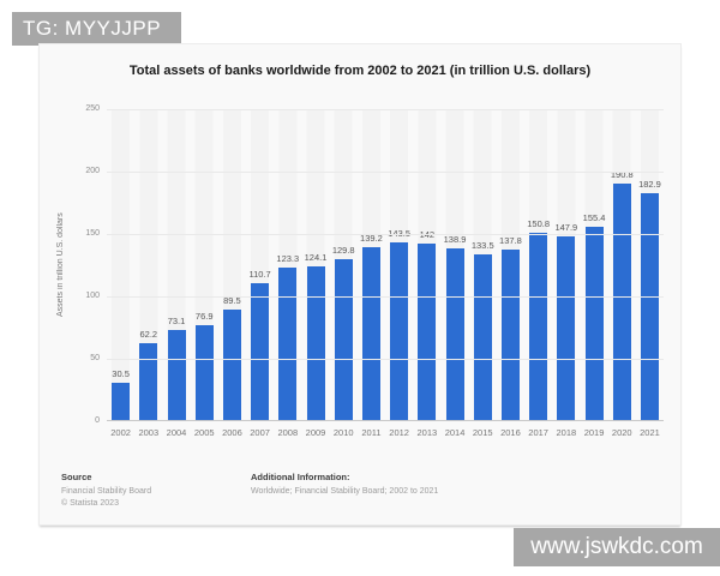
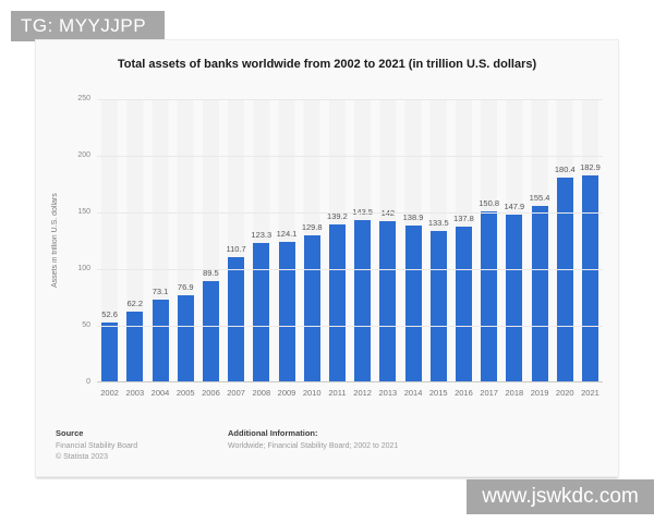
2002: 30.5 -> 52.6
2020: 190.8 -> 180.4
